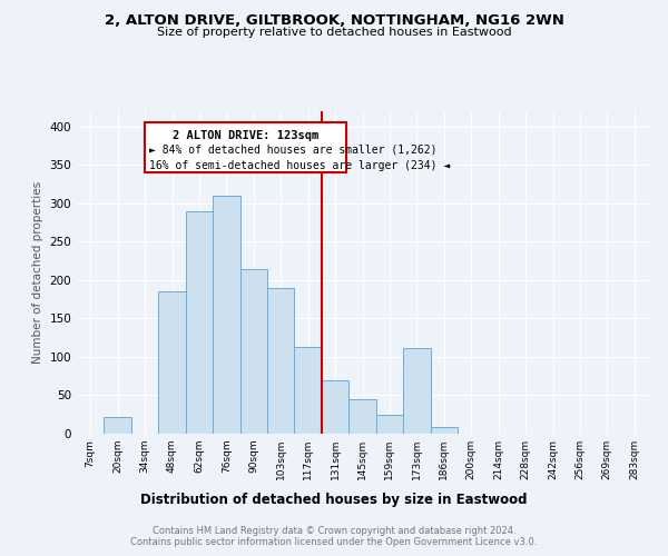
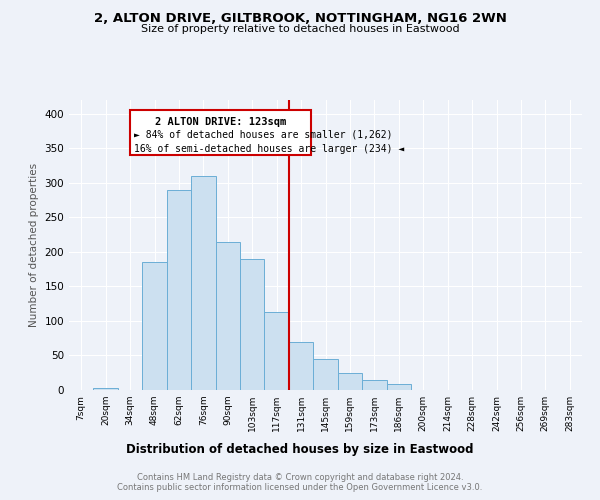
20sqm: 22 -> 3
173sqm: 112 -> 15
